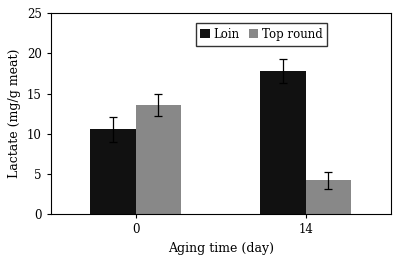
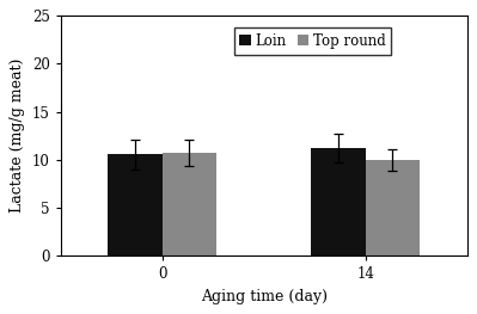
Top round/0: 13.6 -> 10.7
Loin/14: 17.8 -> 11.2
Top round/14: 4.2 -> 10.0
